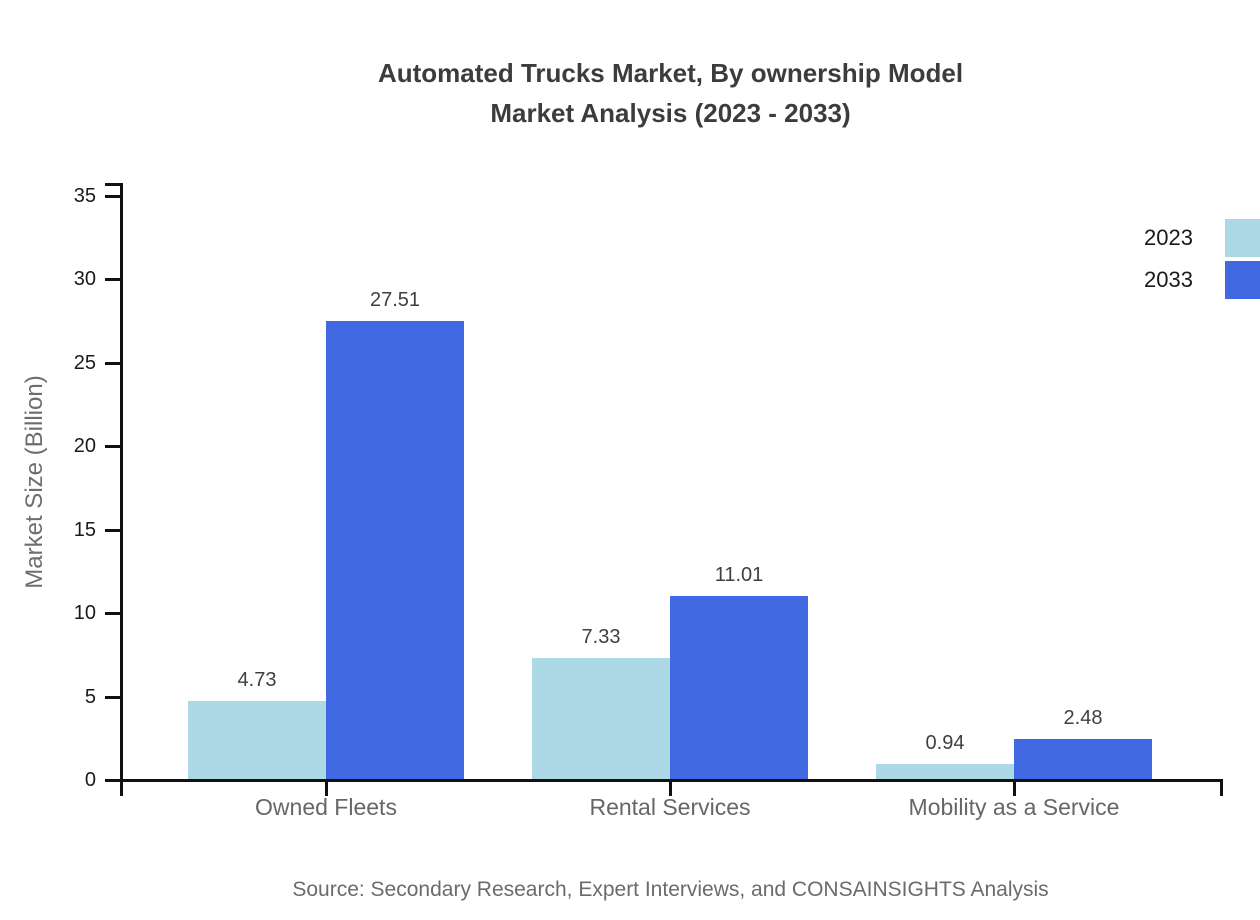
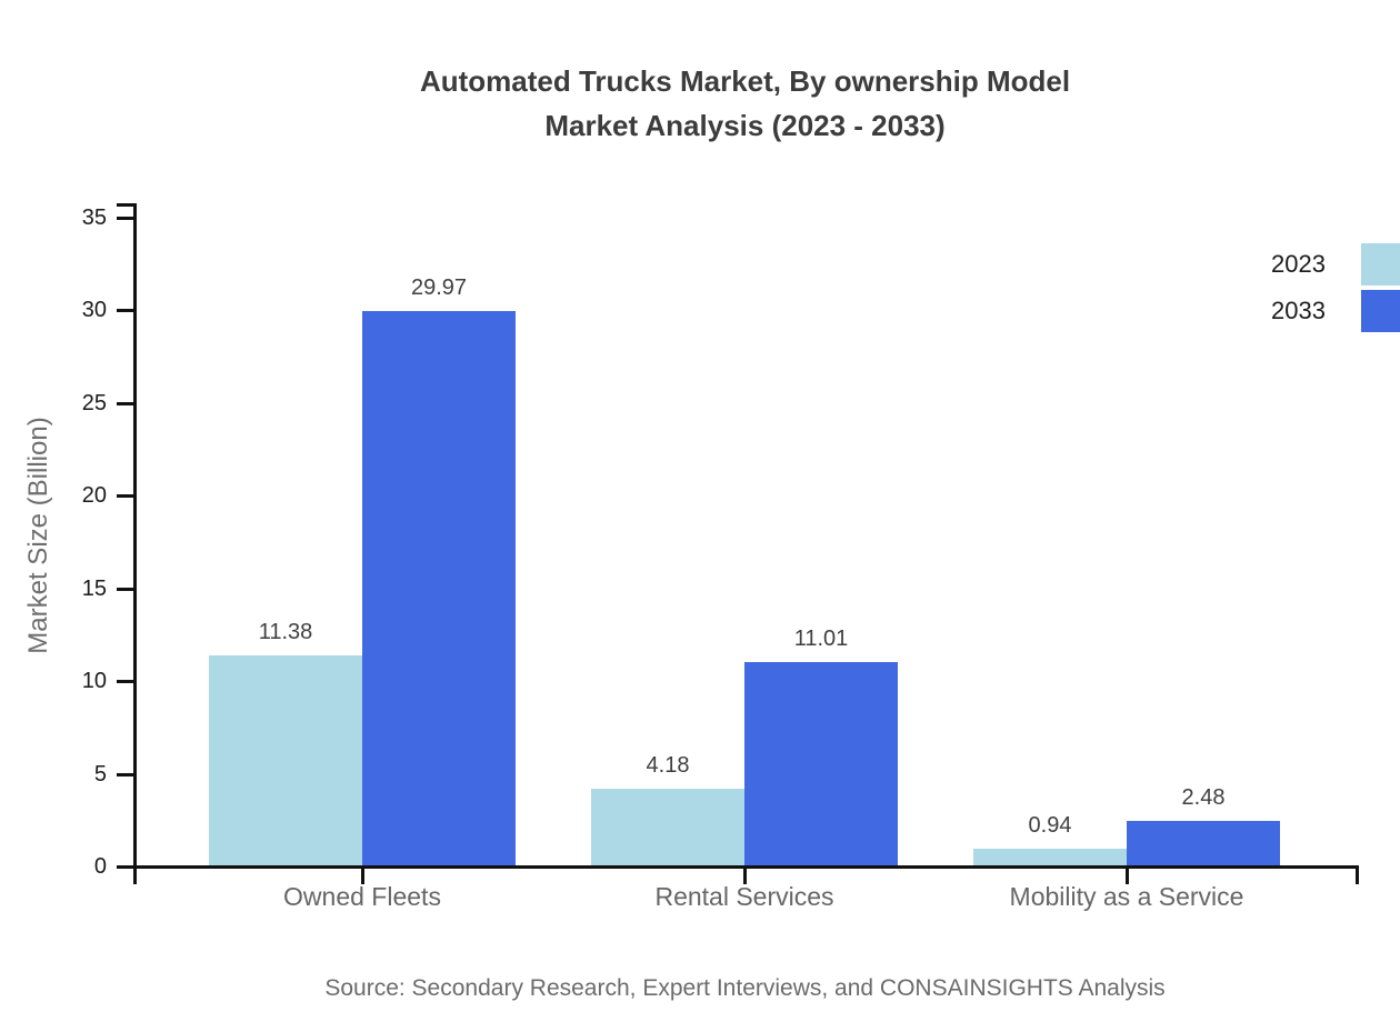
2023/Owned Fleets: 4.73 -> 11.38
2033/Owned Fleets: 27.51 -> 29.97
2023/Rental Services: 7.33 -> 4.18
